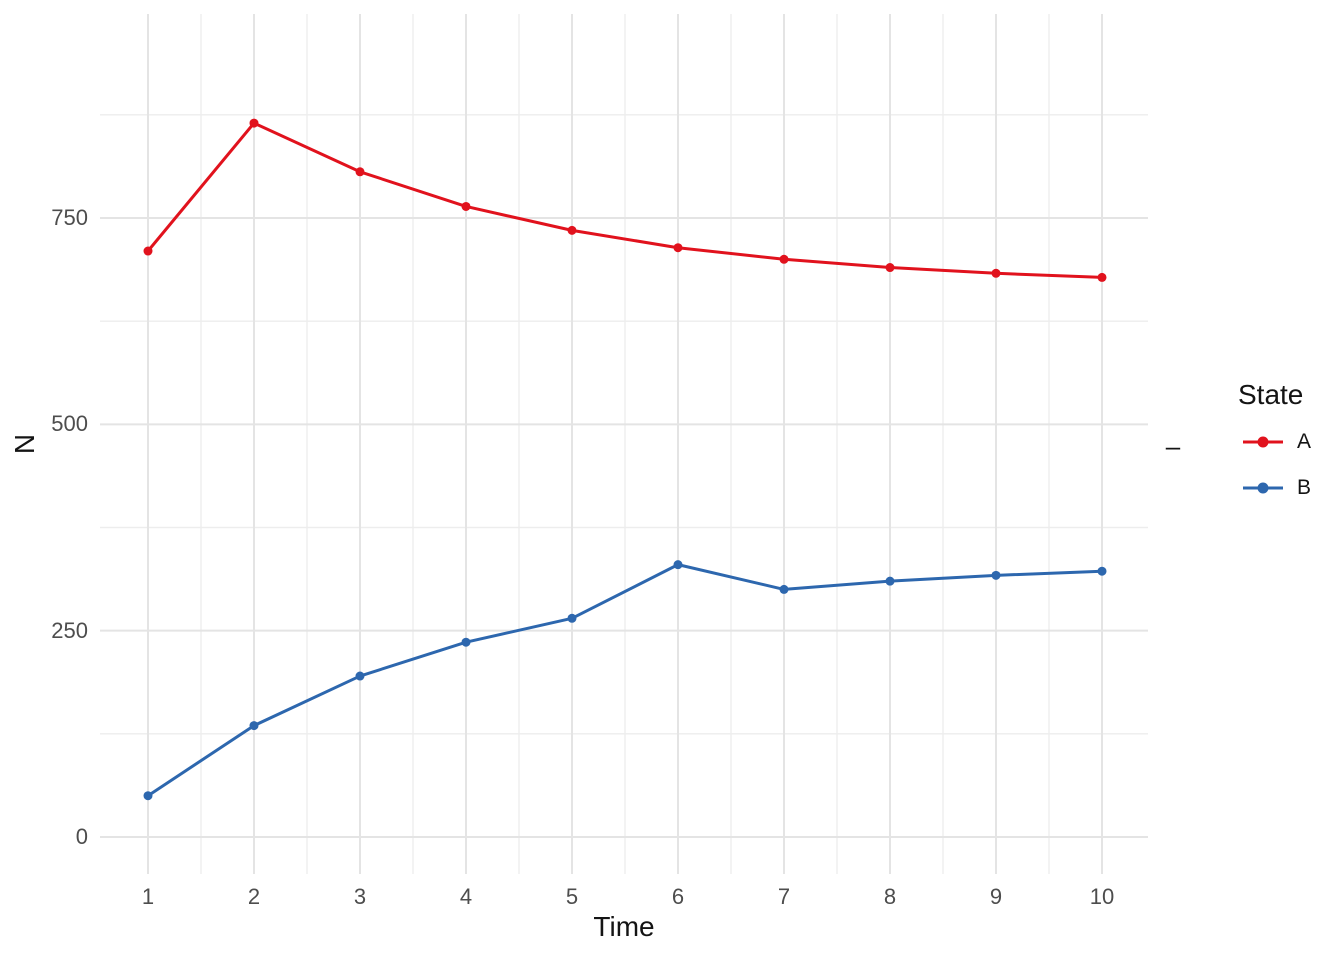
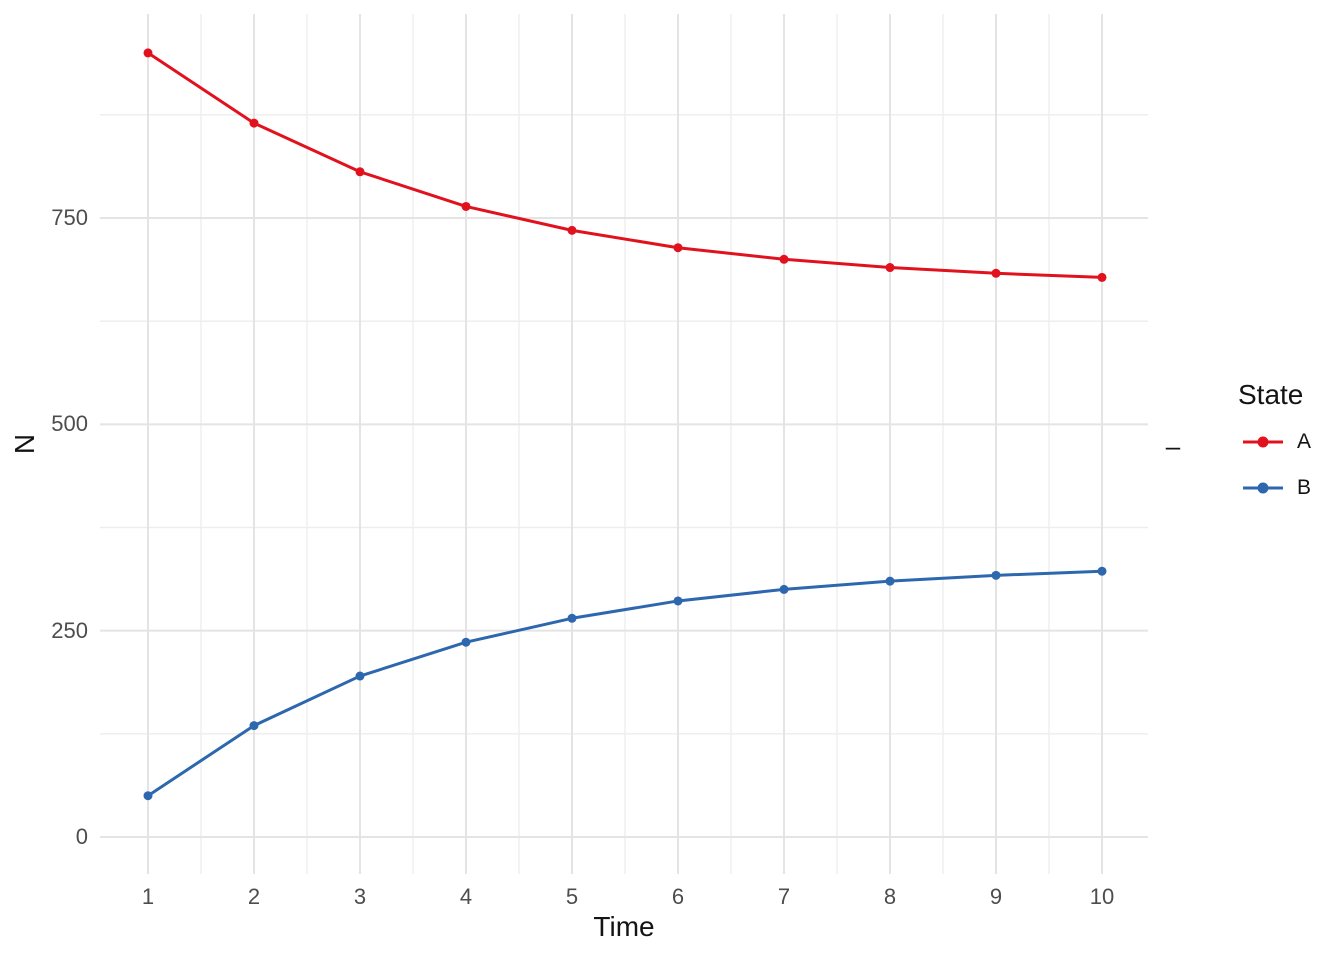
A/1: 710 -> 950
B/6: 330 -> 290
